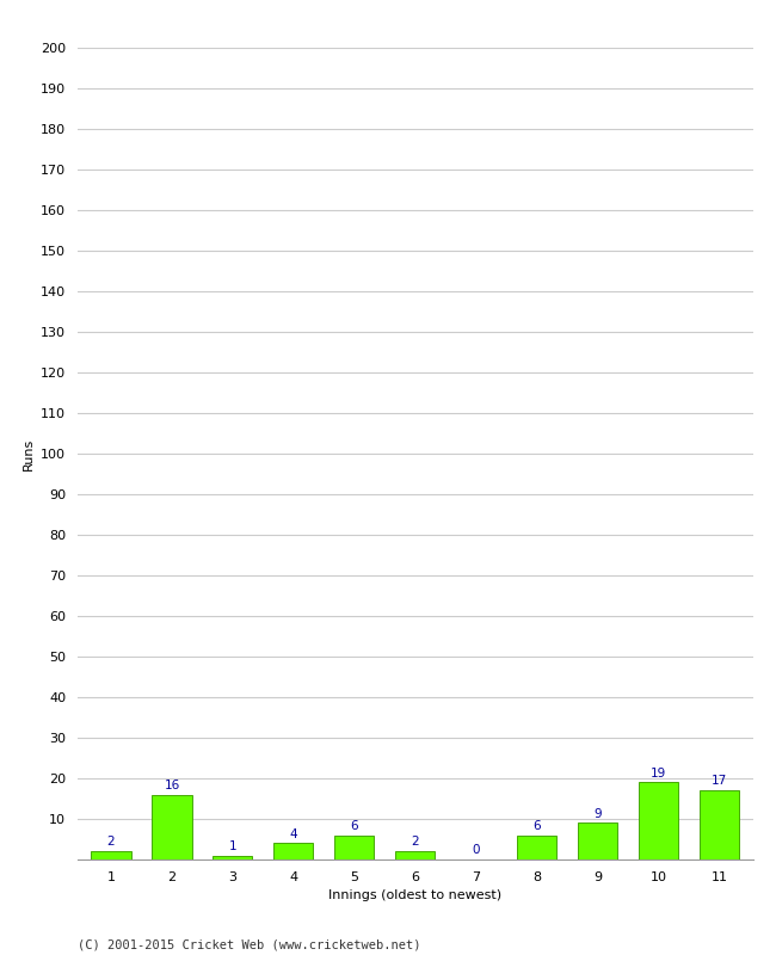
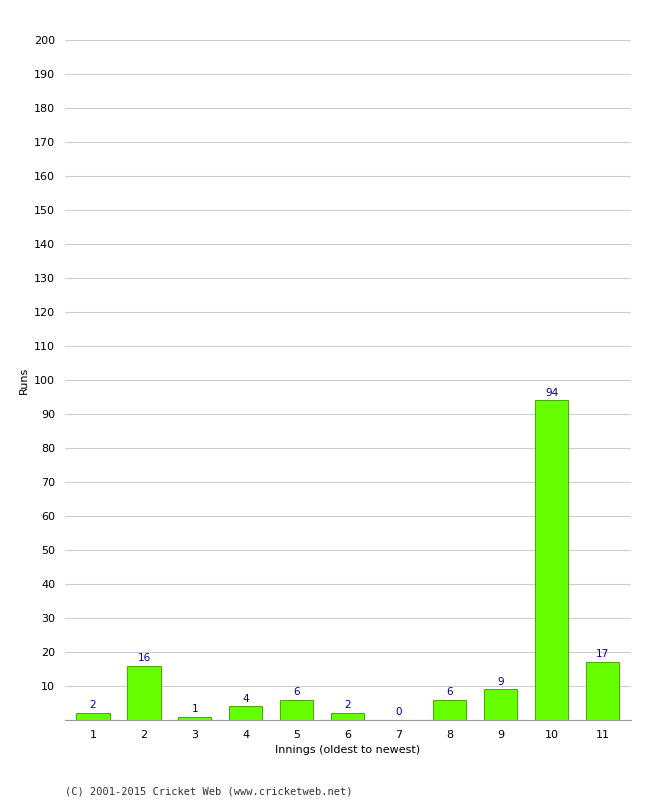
10: 19 -> 94
